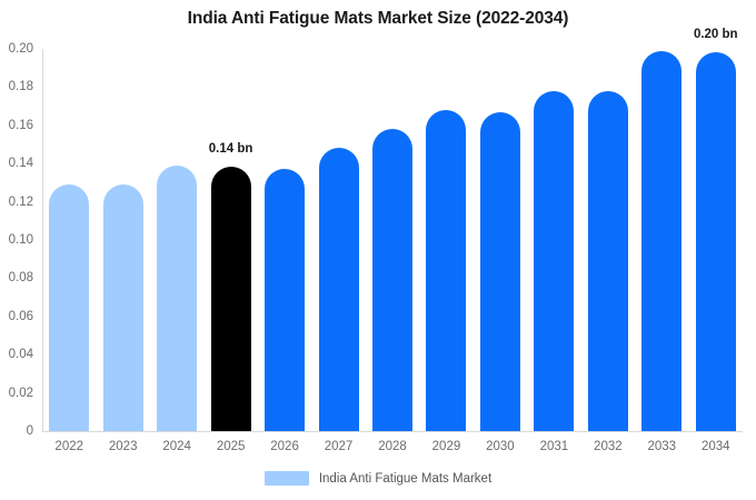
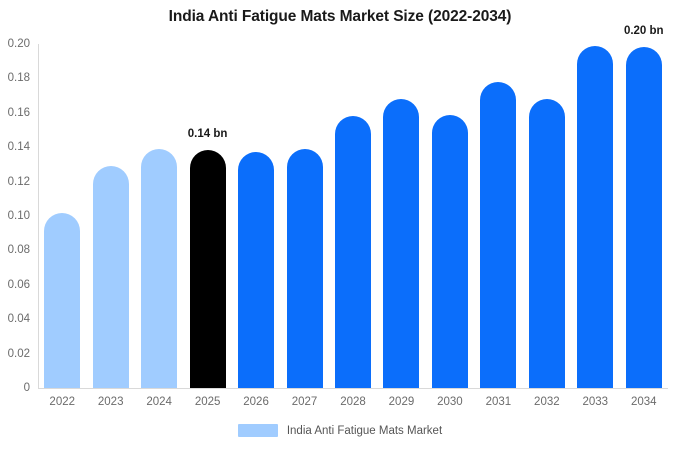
2022: 0.129 -> 0.102
2027: 0.148 -> 0.139
2030: 0.167 -> 0.159
2032: 0.178 -> 0.168
